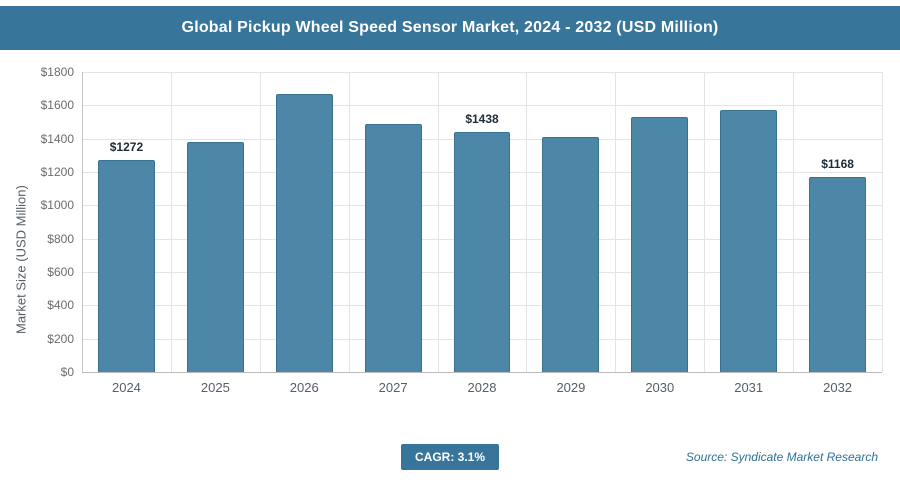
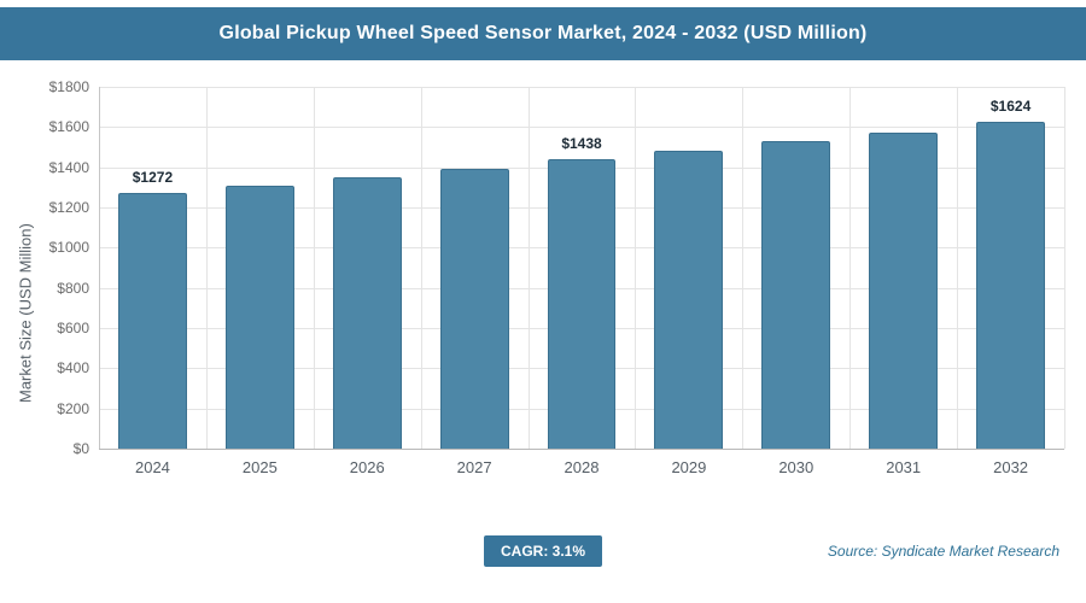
2025: $1380 -> $1310
2026: $1670 -> $1350
2027: $1490 -> $1390
2029: $1410 -> $1480
2032: $1168 -> $1624
